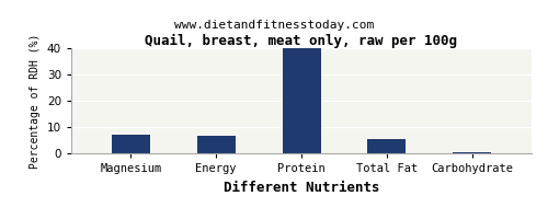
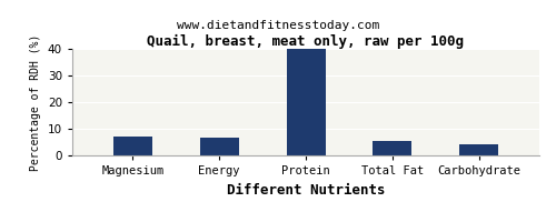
Carbohydrate: 0.5 -> 4.0
